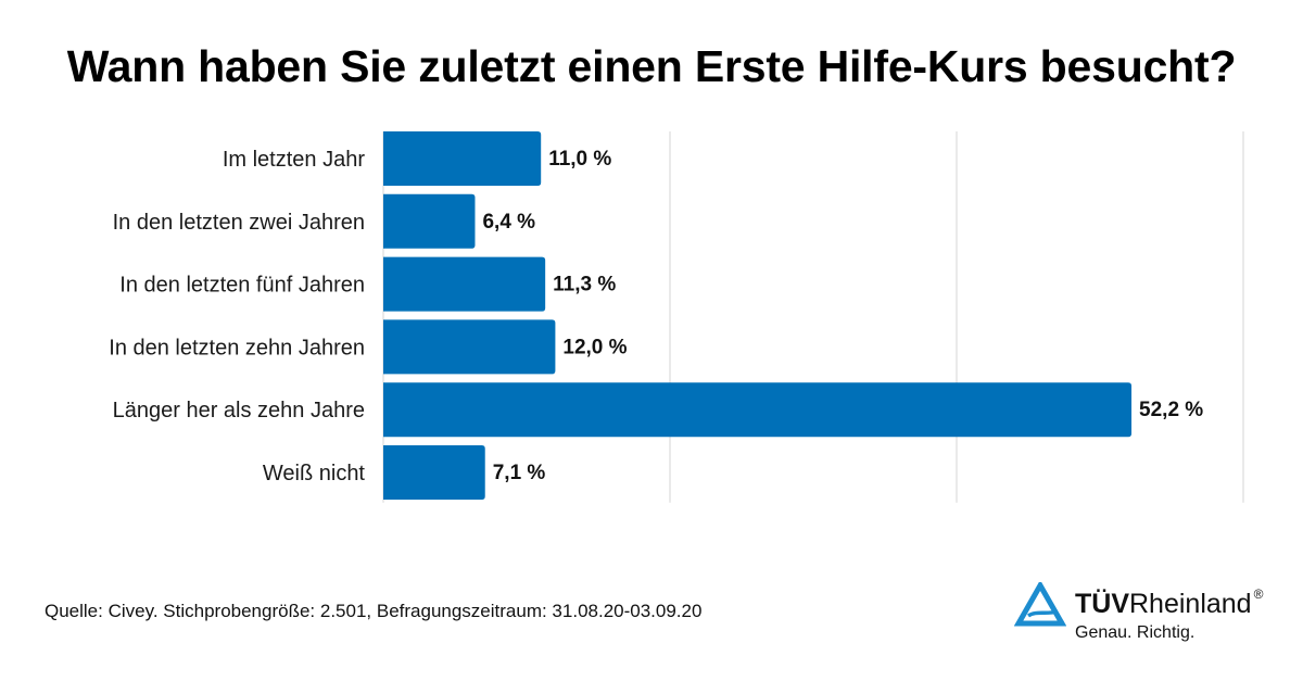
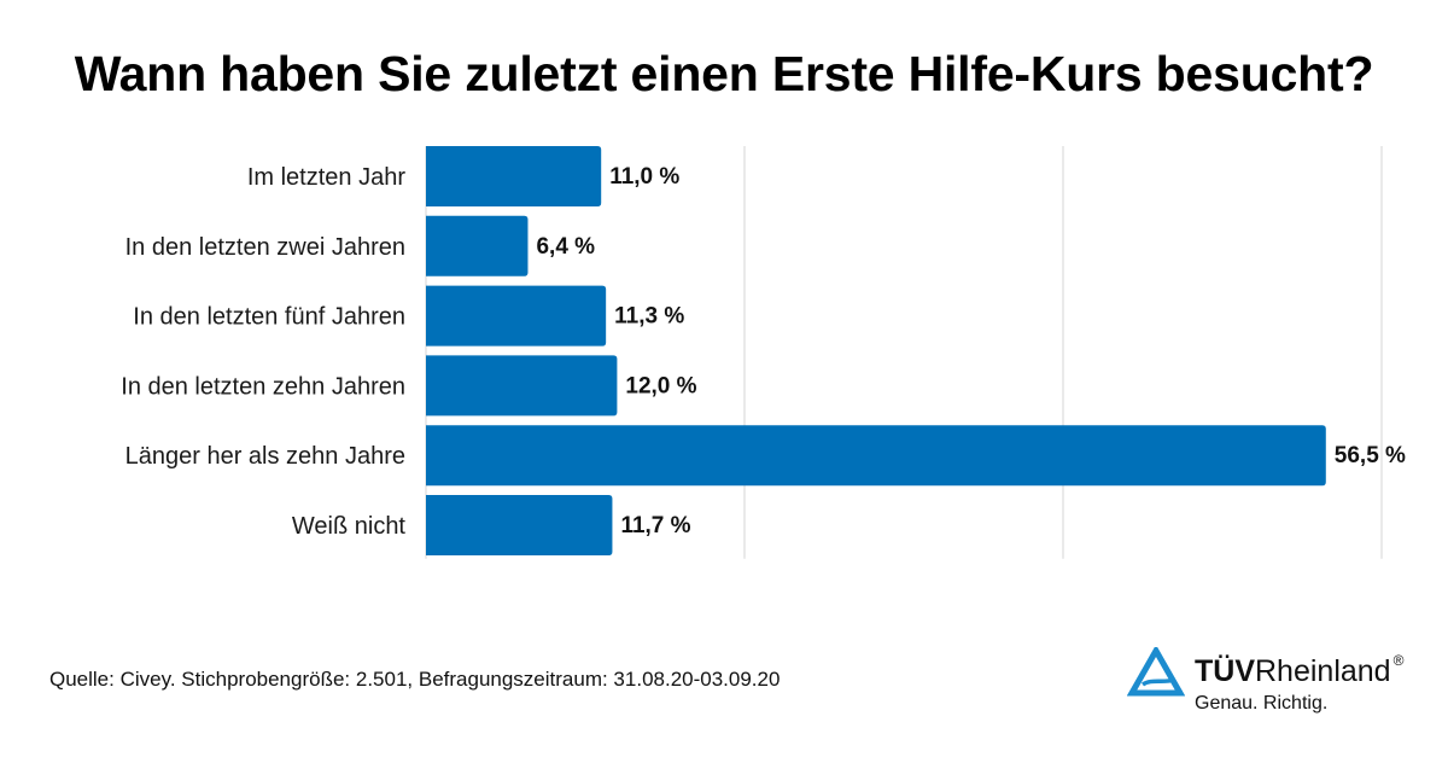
Länger her als zehn Jahre: 52,2 -> 56,5
Weiß nicht: 7,1 -> 11,7
